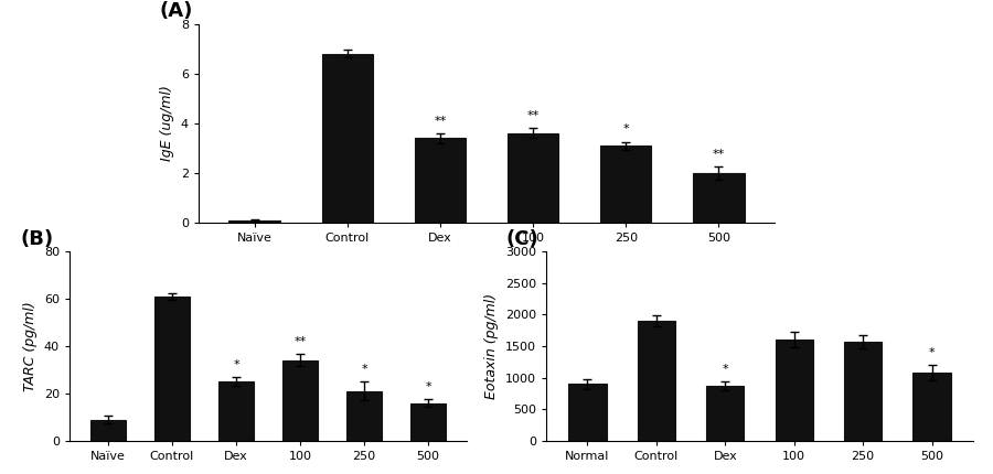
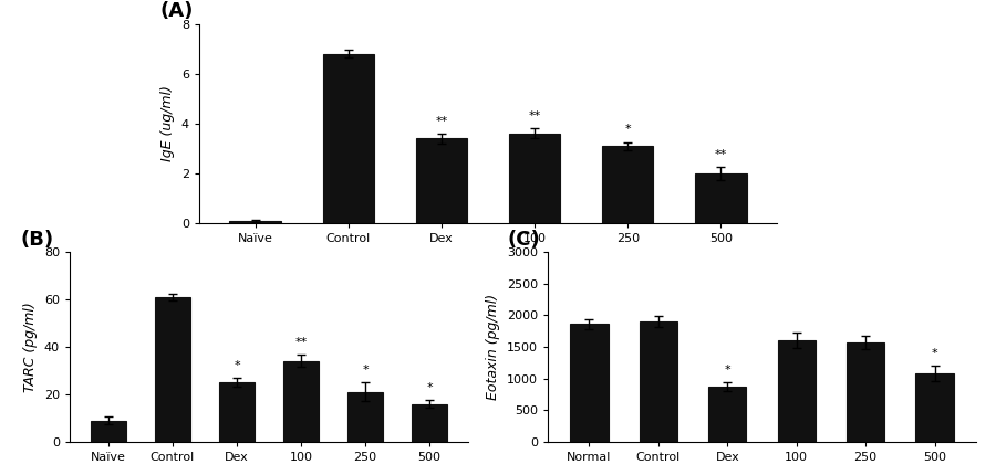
Normal: 900 -> 1860
